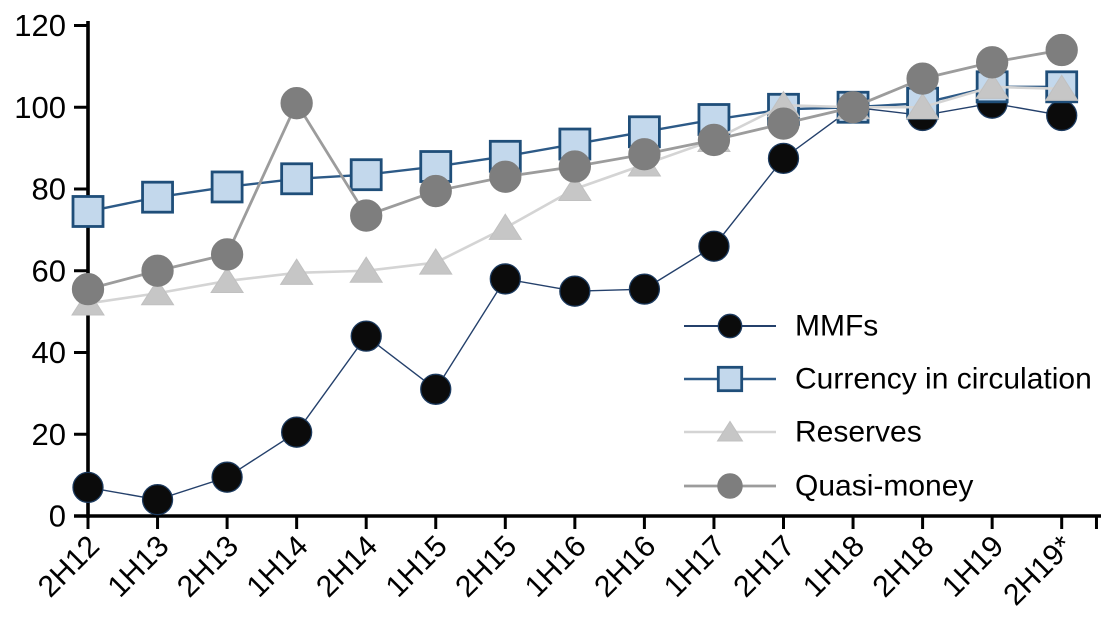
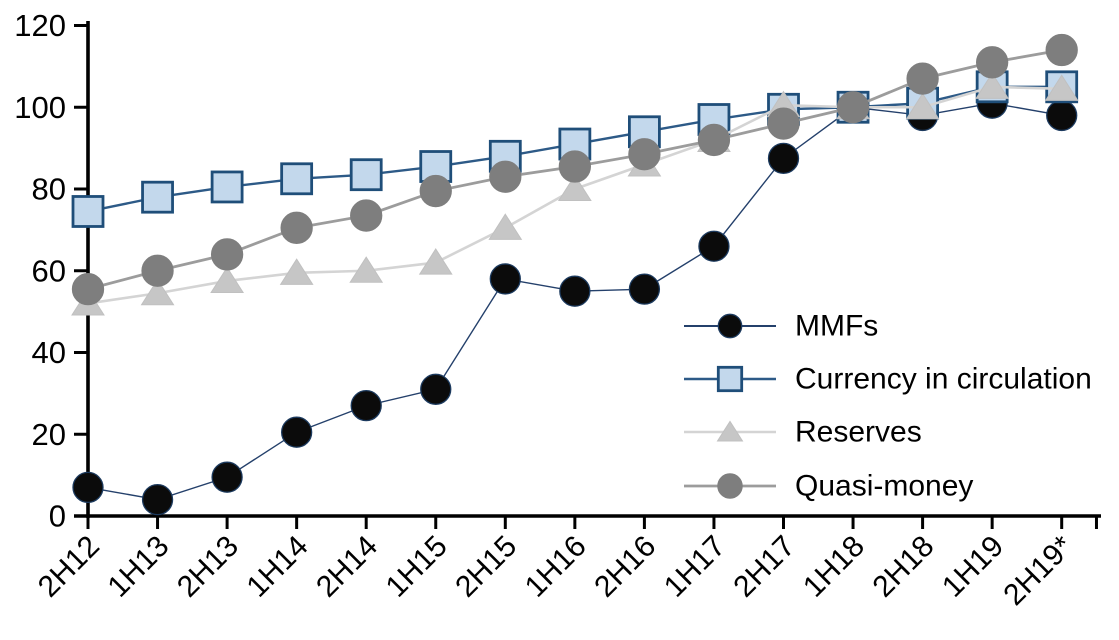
Quasi-money/1H14: 101 -> 70
MMFs/2H14: 44 -> 27
